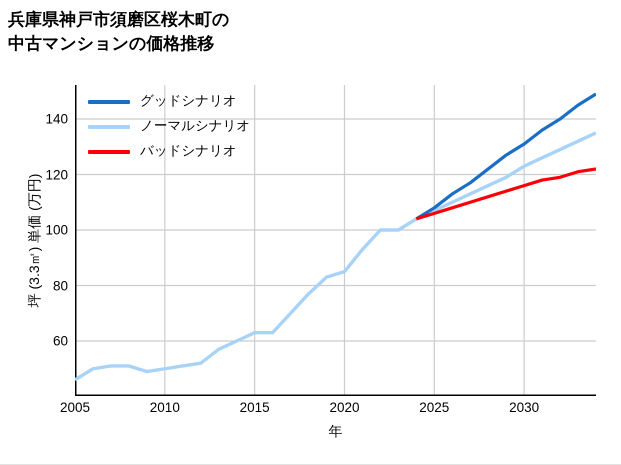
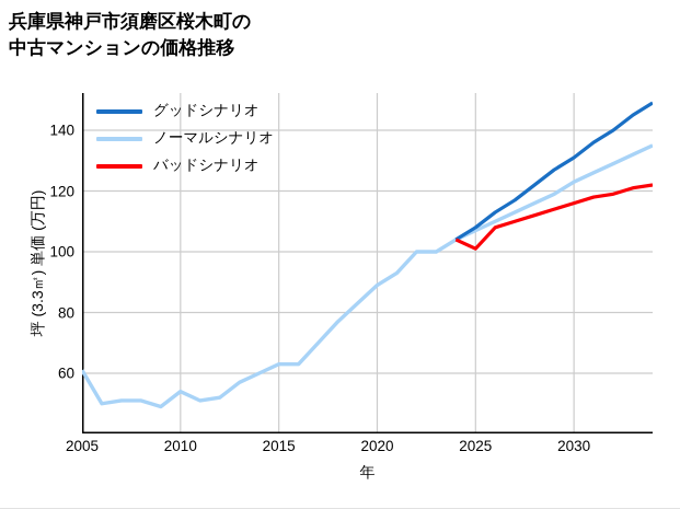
ノーマルシナリオ/2005: 46 -> 61
ノーマルシナリオ/2010: 50 -> 54
ノーマルシナリオ/2020: 85 -> 89
バッドシナリオ/2025: 106 -> 101
